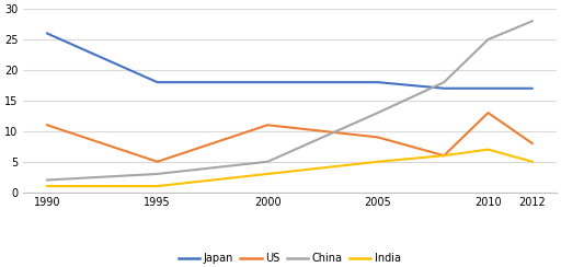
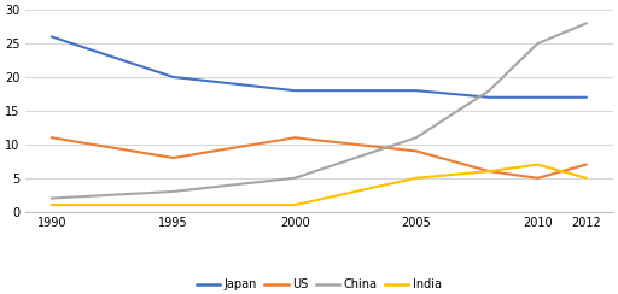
Japan/1995: 18 -> 20
US/1995: 5 -> 8
India/2000: 3 -> 1
China/2005: 13 -> 11
US/2010: 13 -> 5
US/2012: 8 -> 7
